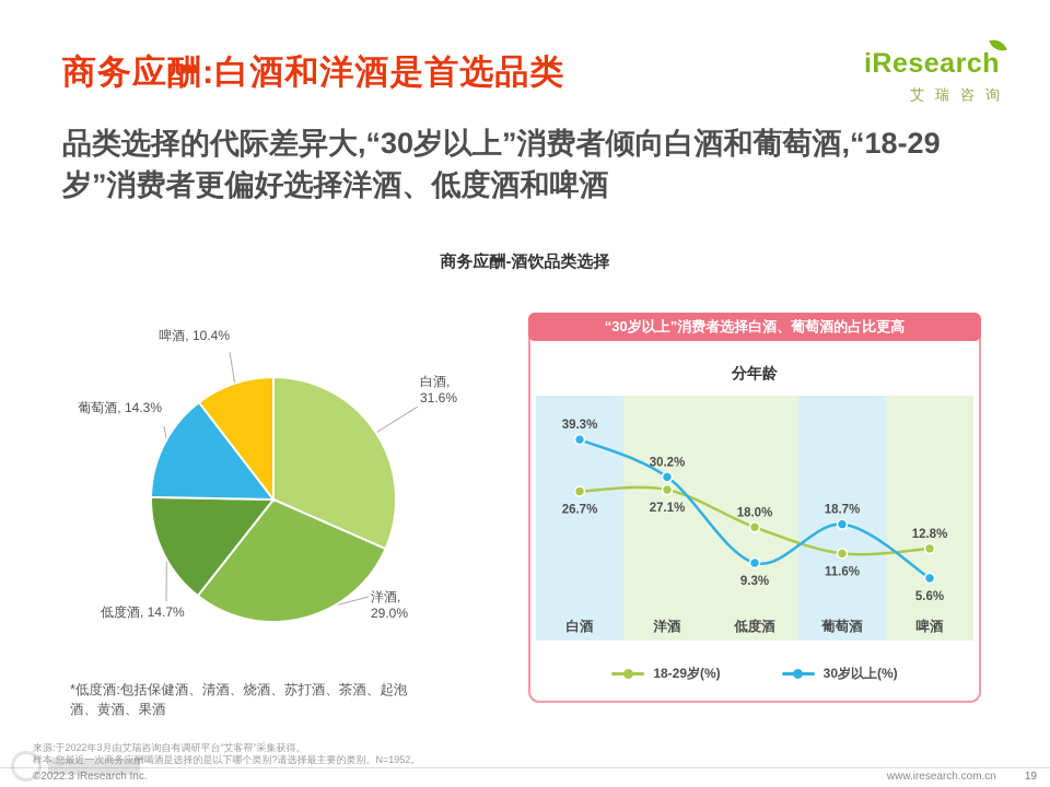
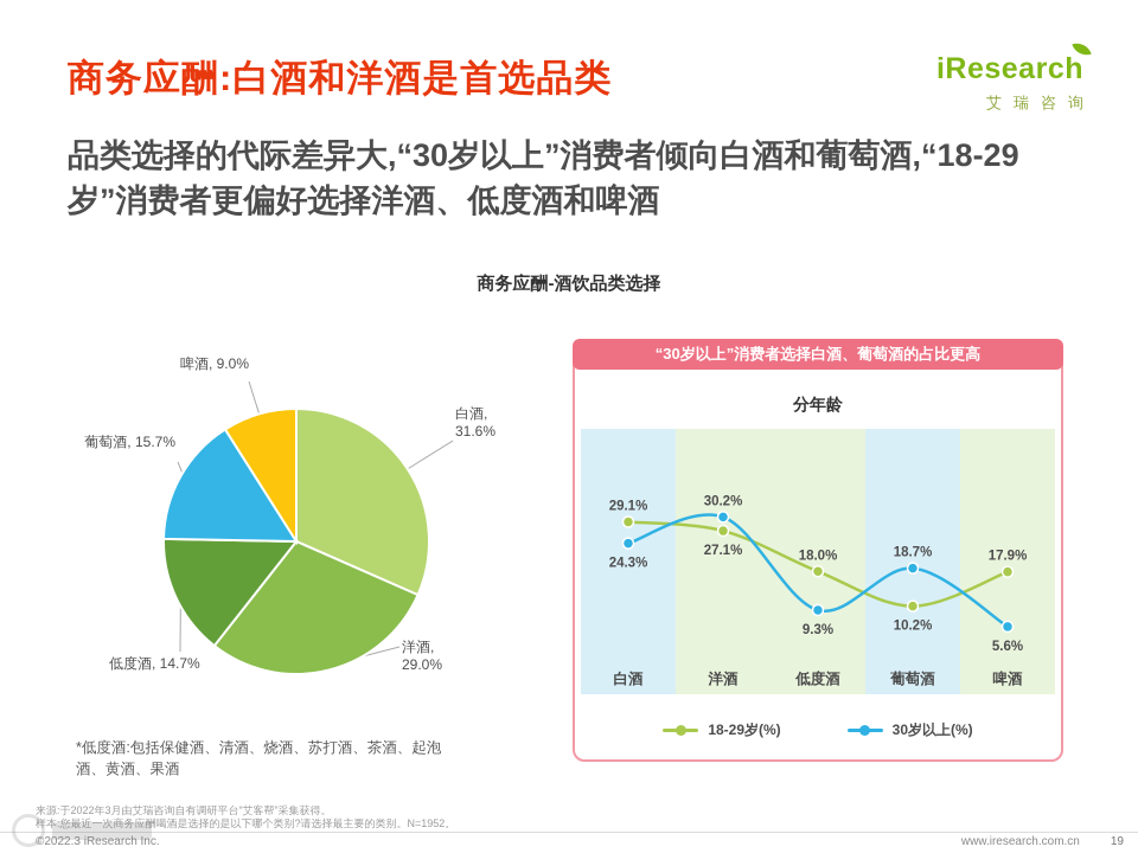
商务应酬-酒饮品类选择/葡萄酒: 14.3% -> 15.7%
商务应酬-酒饮品类选择/啤酒: 10.4% -> 9.0%
分年龄/18-29岁(%)/白酒: 26.7% -> 29.1%
分年龄/30岁以上(%)/白酒: 39.3% -> 24.3%
分年龄/18-29岁(%)/葡萄酒: 11.6% -> 10.2%
分年龄/18-29岁(%)/啤酒: 12.8% -> 17.9%
